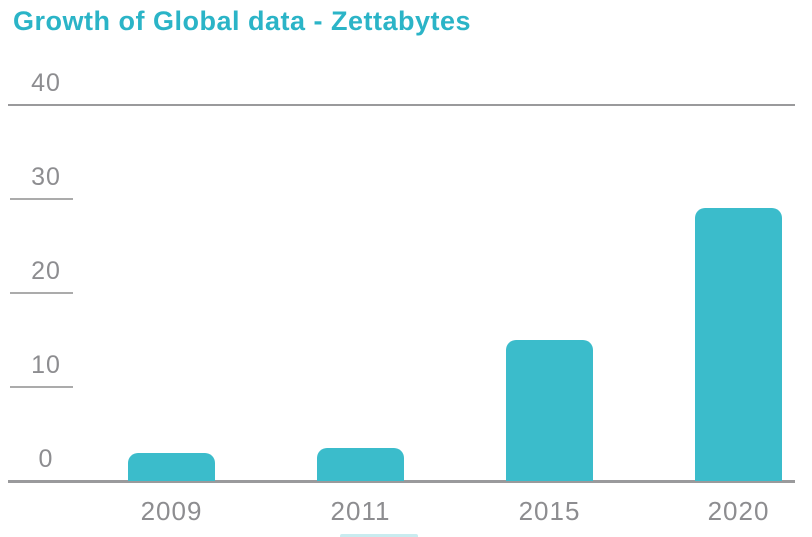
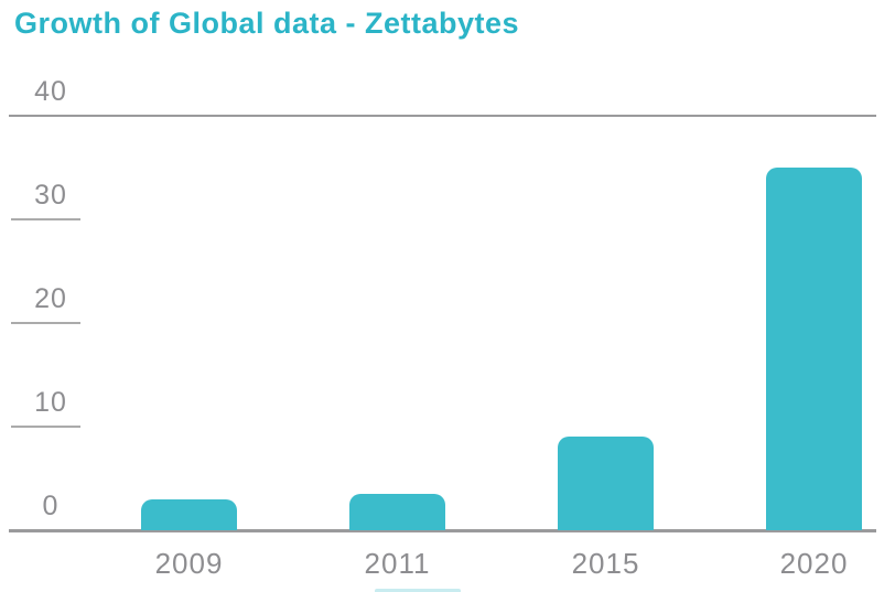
2015: 15 -> 9
2020: 29 -> 35
